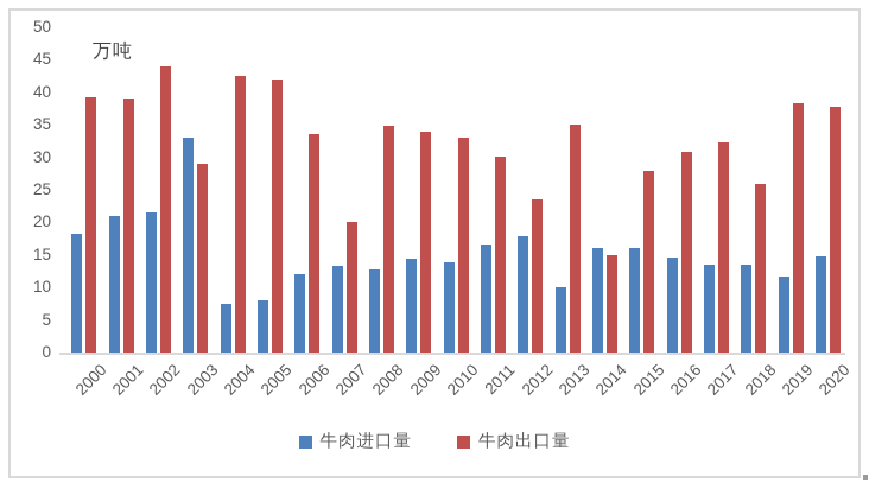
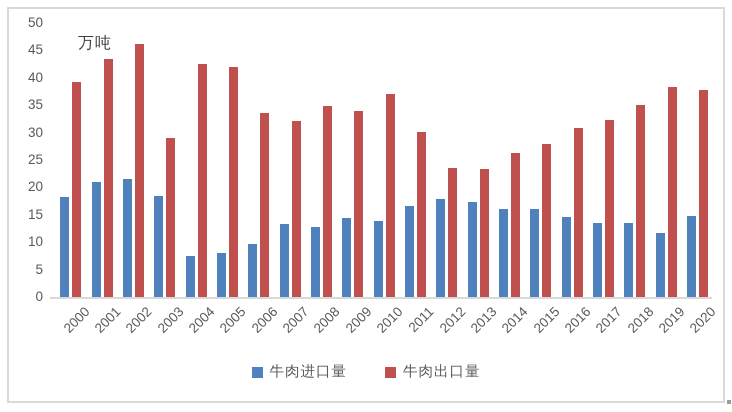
牛肉出口量/2001: 39 -> 43
牛肉出口量/2002: 44 -> 46
牛肉进口量/2003: 33 -> 18
牛肉进口量/2006: 12 -> 10
牛肉出口量/2007: 20 -> 32
牛肉出口量/2010: 33 -> 37
牛肉进口量/2013: 10 -> 17
牛肉出口量/2013: 35 -> 23
牛肉出口量/2014: 15 -> 26
牛肉出口量/2018: 26 -> 35
